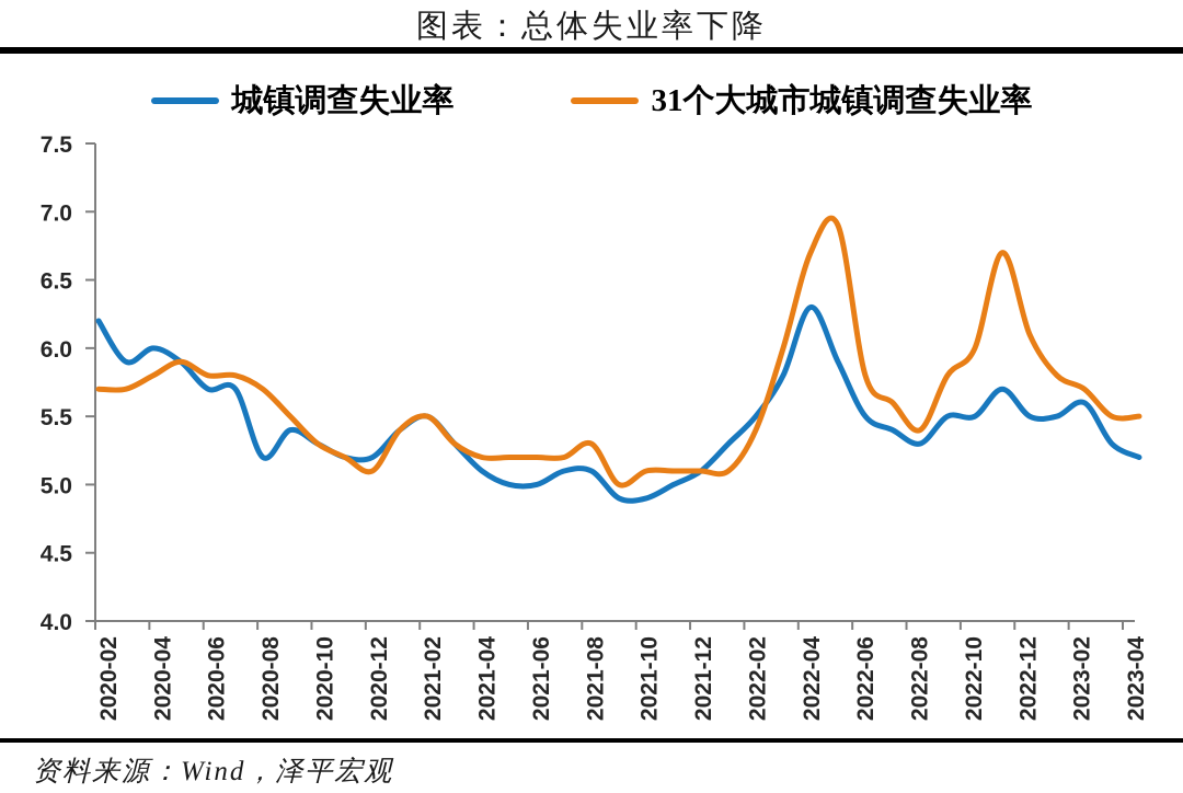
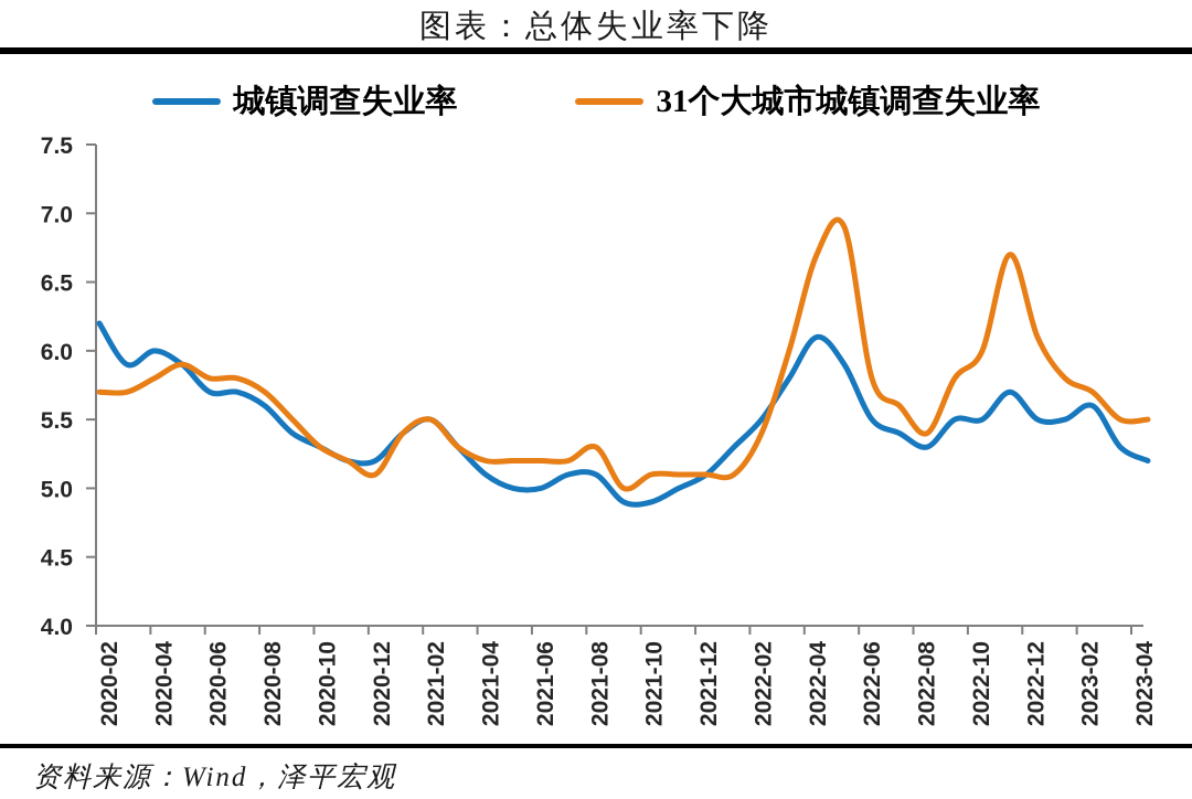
城镇调查失业率/2020-08: 5.2 -> 5.6
城镇调查失业率/2022-04: 6.3 -> 6.1
